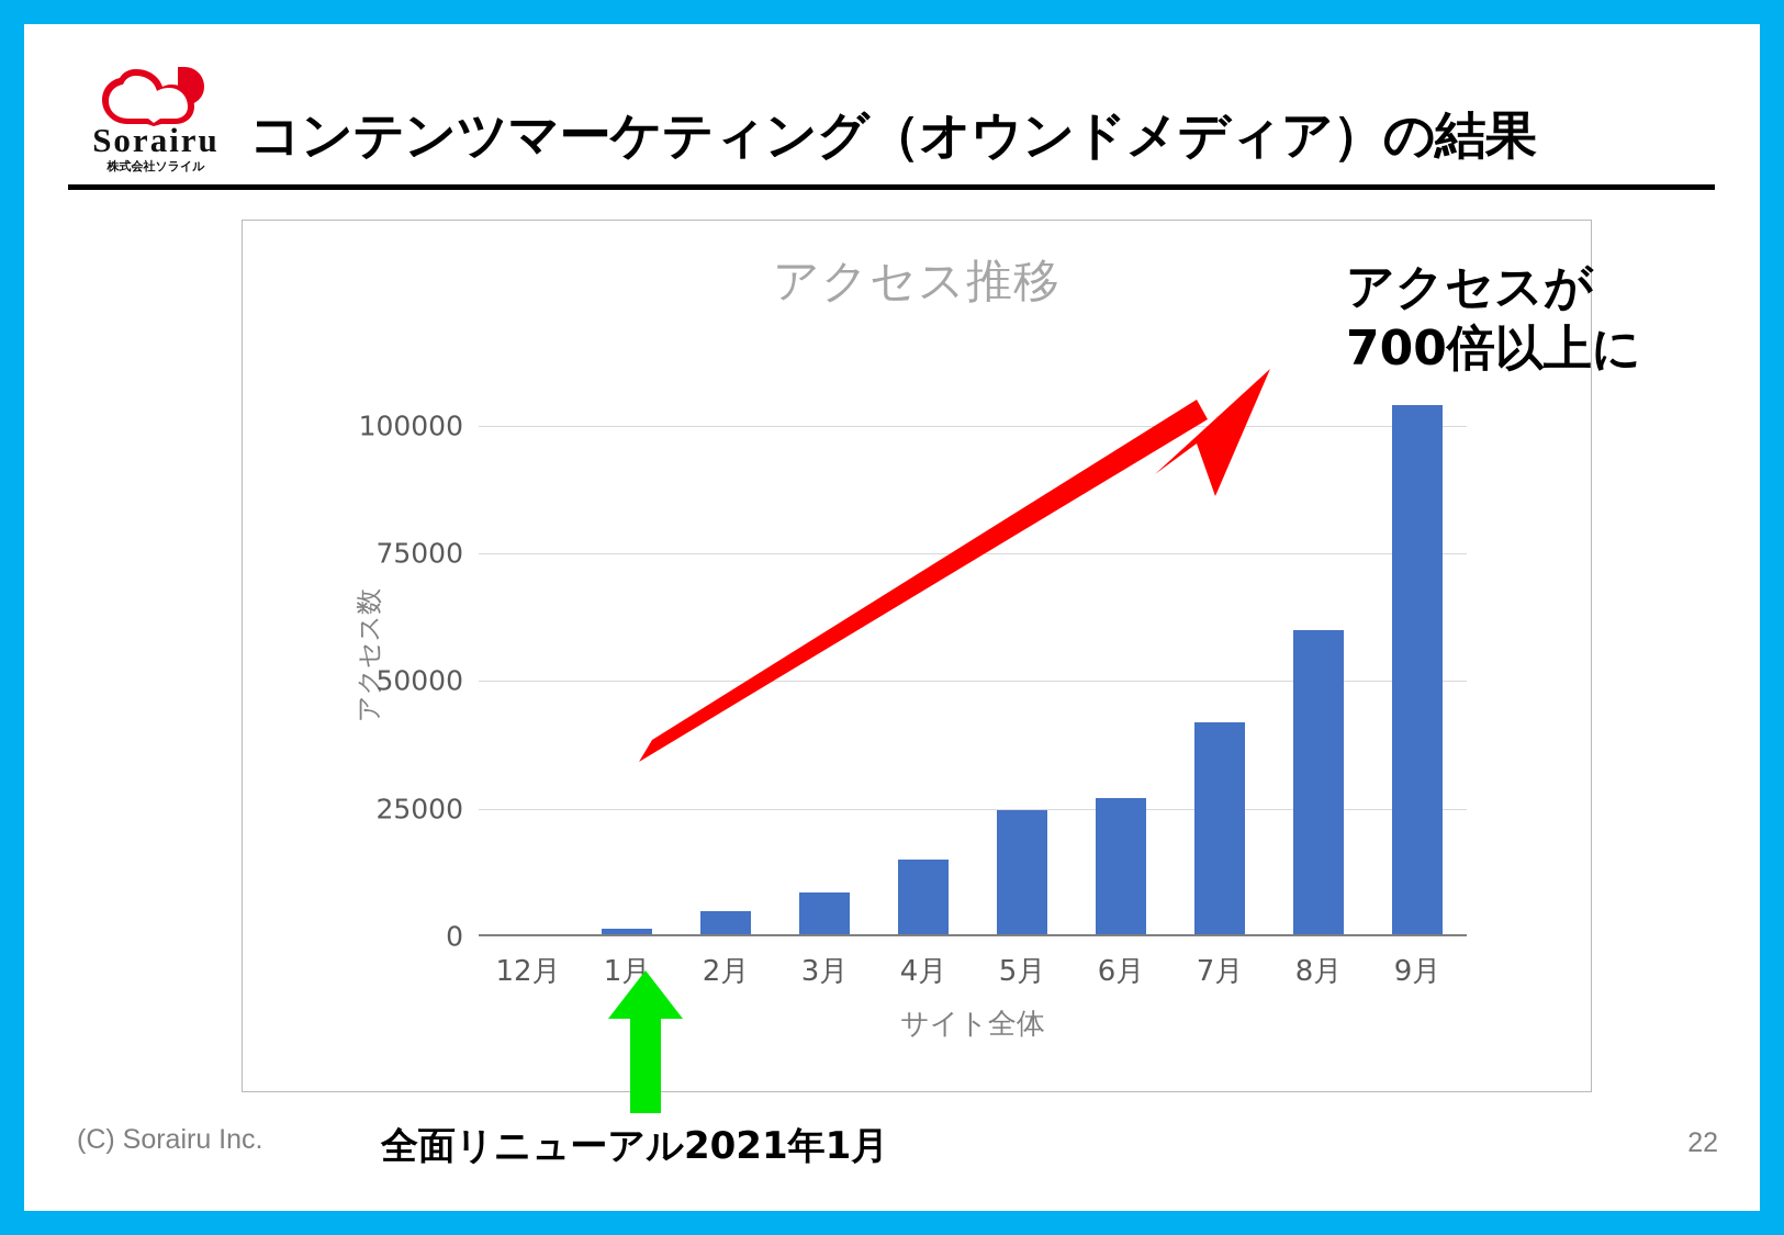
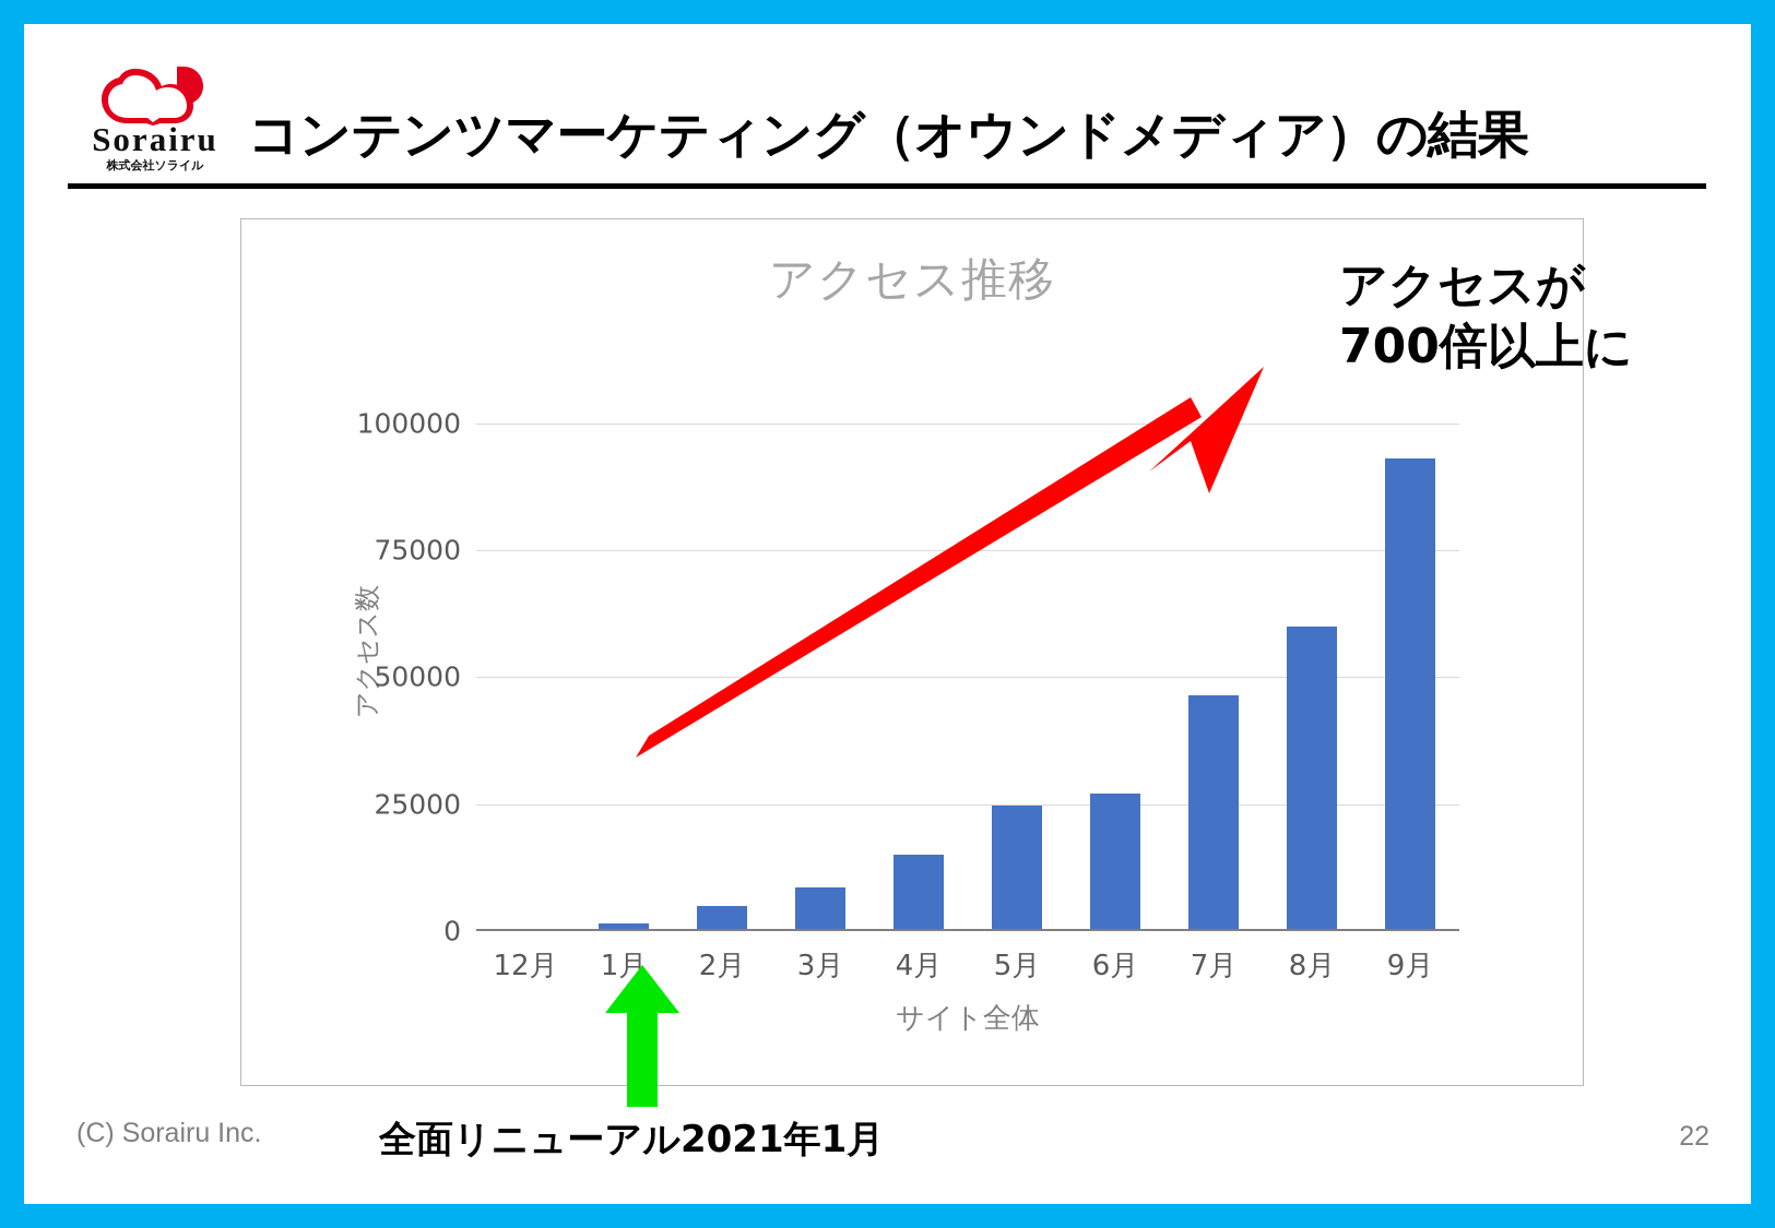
7月: 42000 -> 46000
9月: 104000 -> 93000
